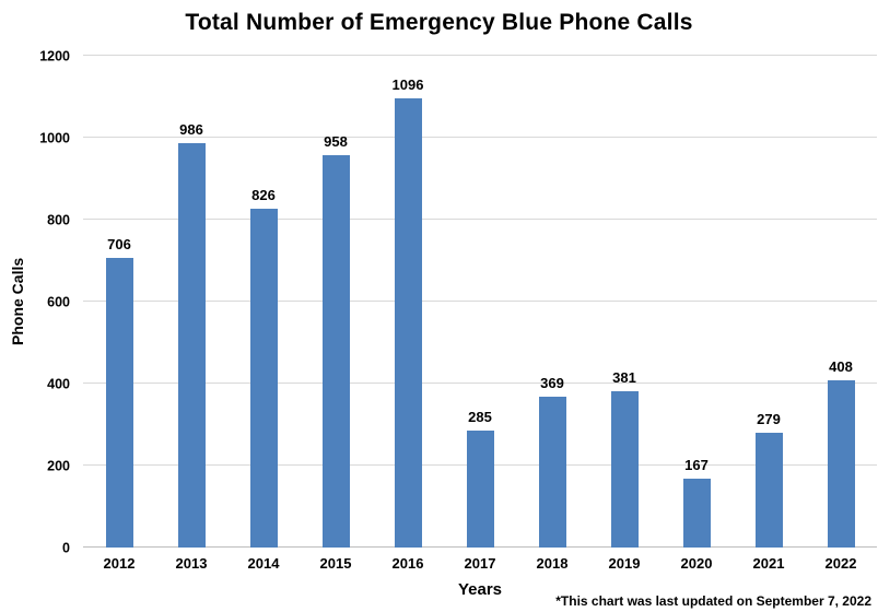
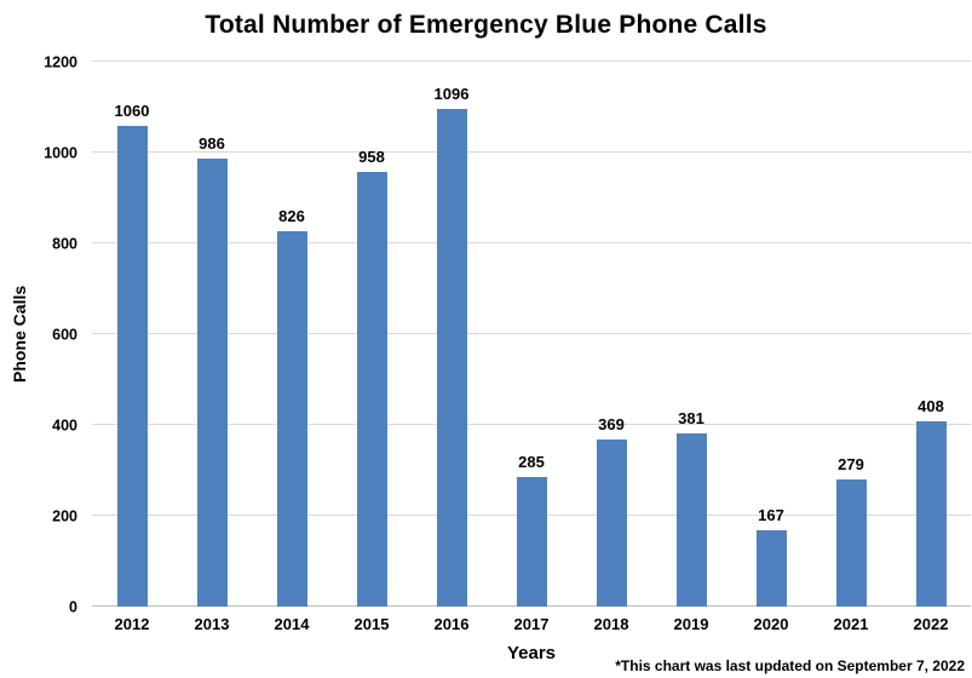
2012: 706 -> 1060
